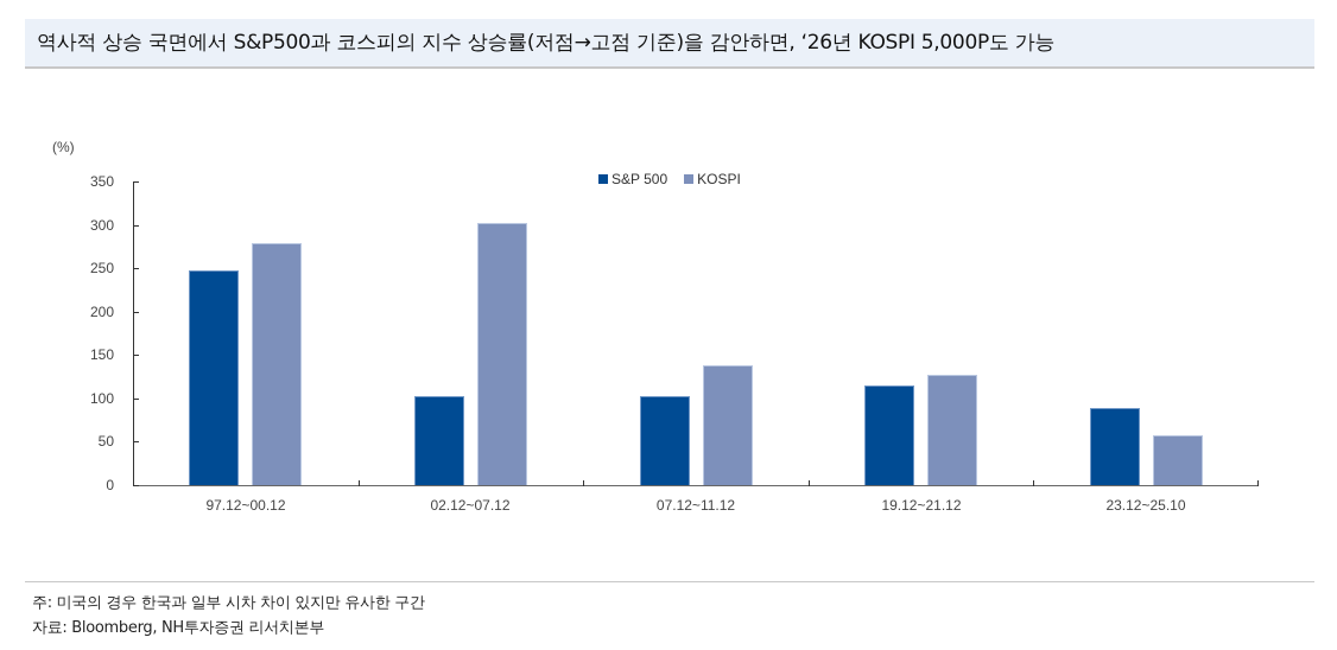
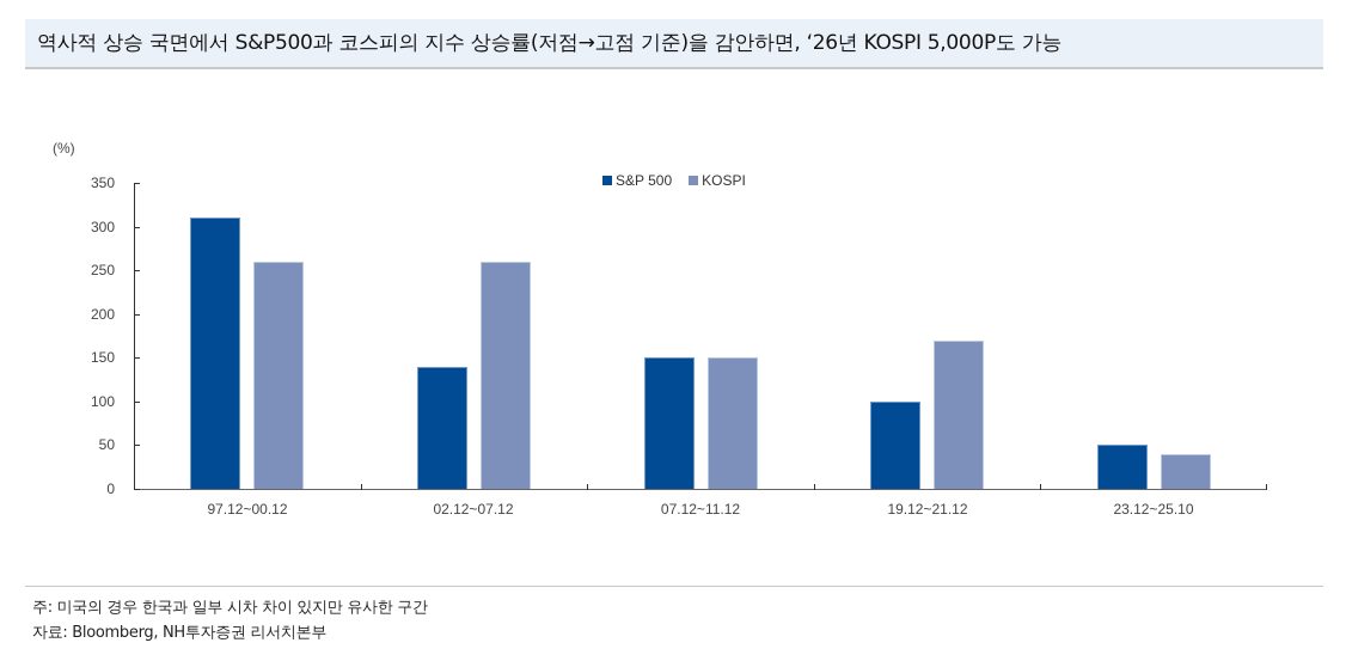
S&P 500/97.12~00.12: 250 -> 310
KOSPI/97.12~00.12: 280 -> 260
S&P 500/02.12~07.12: 100 -> 140
KOSPI/02.12~07.12: 300 -> 260
S&P 500/07.12~11.12: 100 -> 150
KOSPI/07.12~11.12: 140 -> 150
S&P 500/19.12~21.12: 120 -> 100
KOSPI/19.12~21.12: 130 -> 170
S&P 500/23.12~25.10: 90 -> 50
KOSPI/23.12~25.10: 60 -> 40
